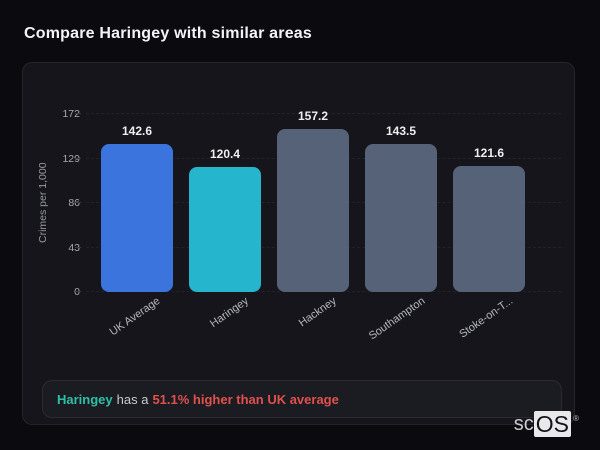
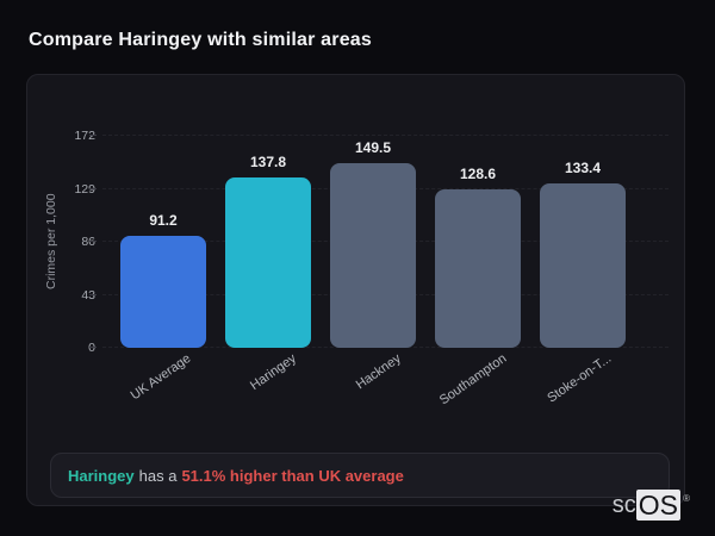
UK Average: 142.6 -> 91.2
Haringey: 120.4 -> 137.8
Hackney: 157.2 -> 149.5
Southampton: 143.5 -> 128.6
Stoke-on-T...: 121.6 -> 133.4
